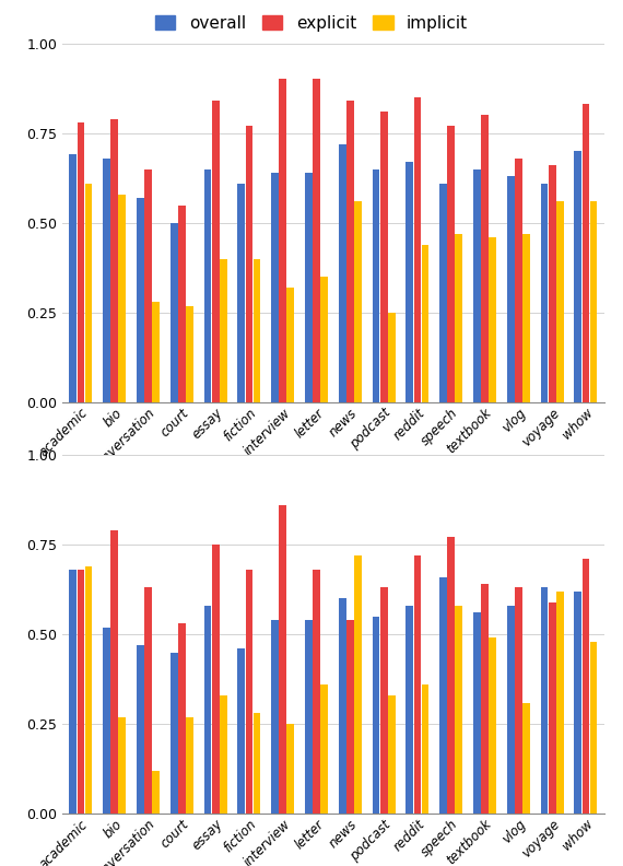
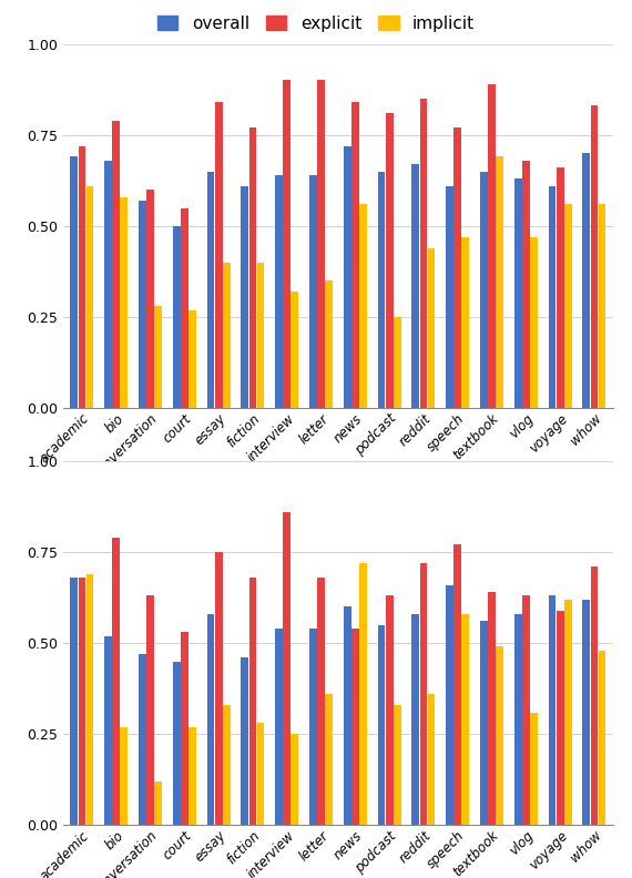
explicit/academic: 0.78 -> 0.72
explicit/conversation: 0.65 -> 0.60
explicit/textbook: 0.80 -> 0.89
implicit/textbook: 0.46 -> 0.69
